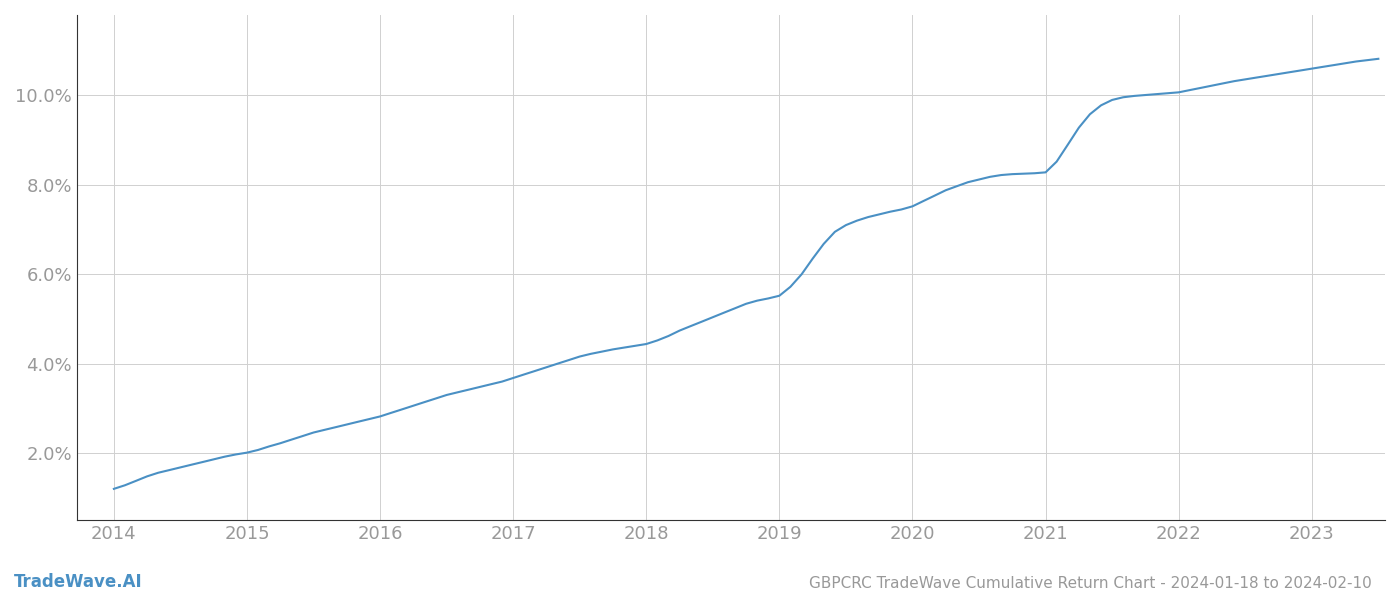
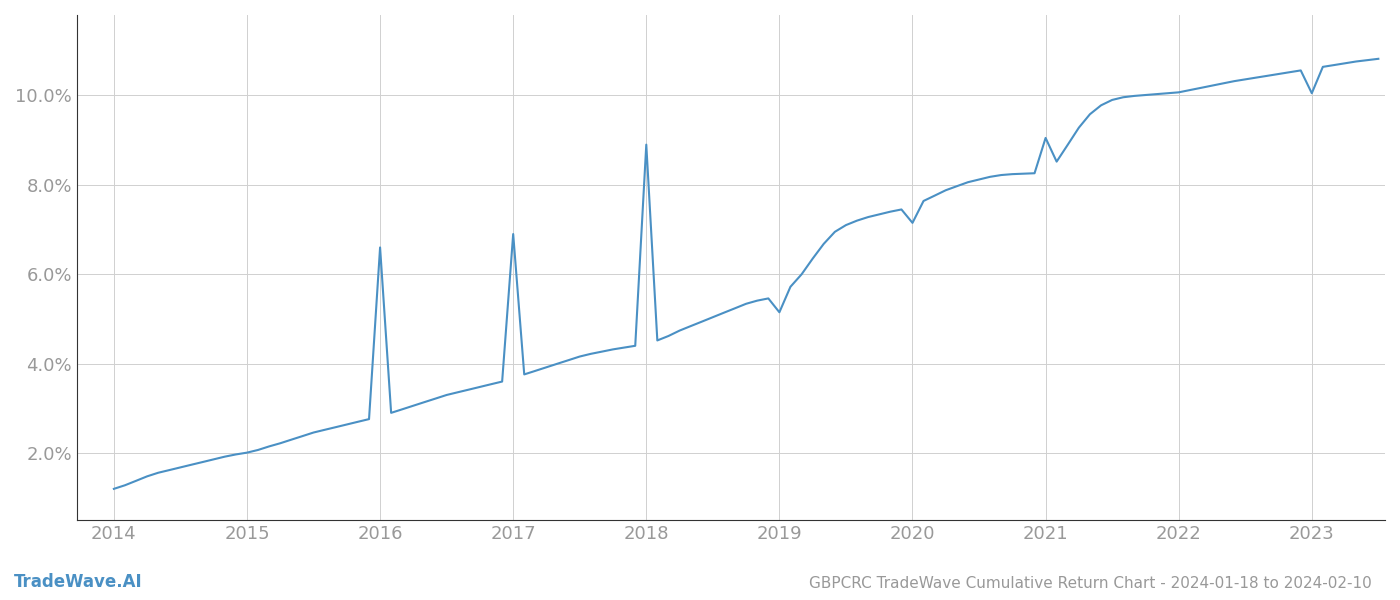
2016: 2.82% -> 6.60%
2017: 3.68% -> 6.90%
2018: 4.44% -> 8.90%
2019: 5.52% -> 5.15%
2020: 7.52% -> 7.15%
2021: 8.28% -> 9.05%
2023: 10.60% -> 10.05%
